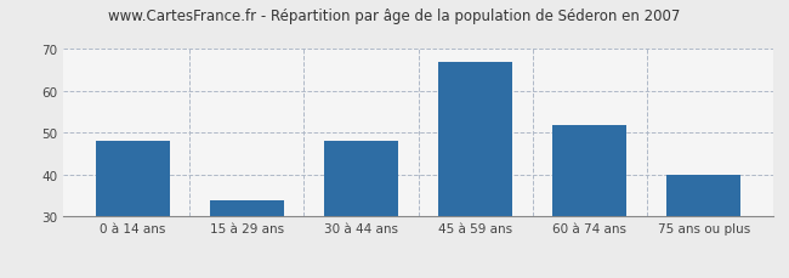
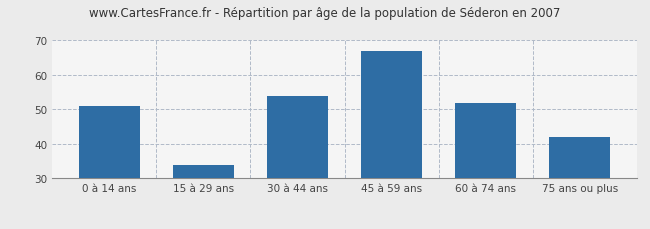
0 à 14 ans: 48 -> 51
30 à 44 ans: 48 -> 54
75 ans ou plus: 40 -> 42
